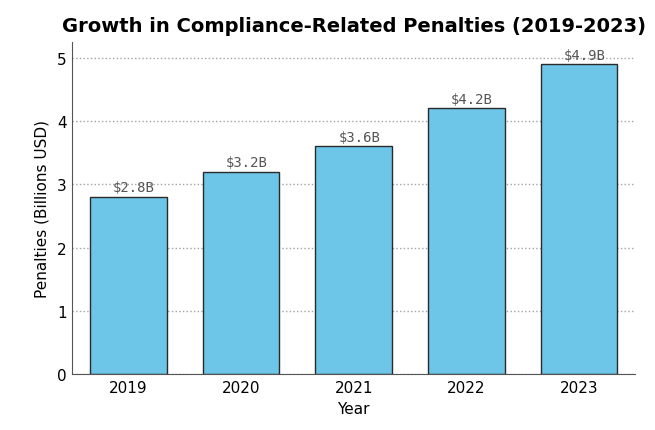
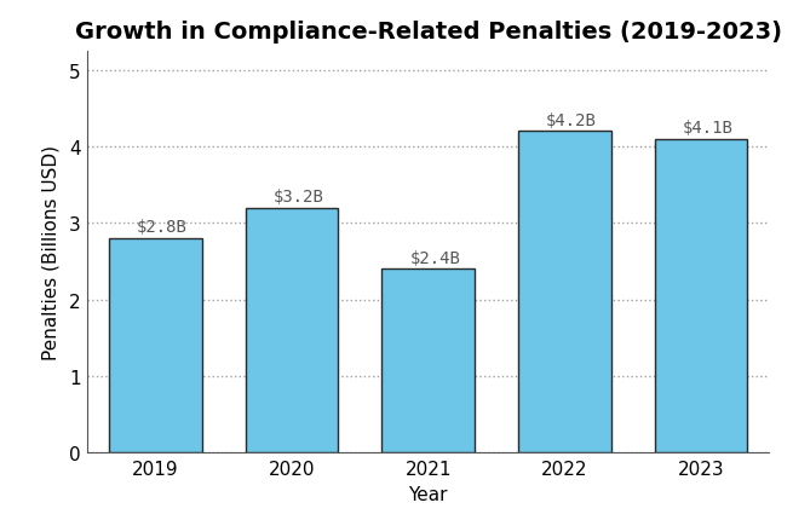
2021: $3.6B -> $2.4B
2023: $4.9B -> $4.1B
